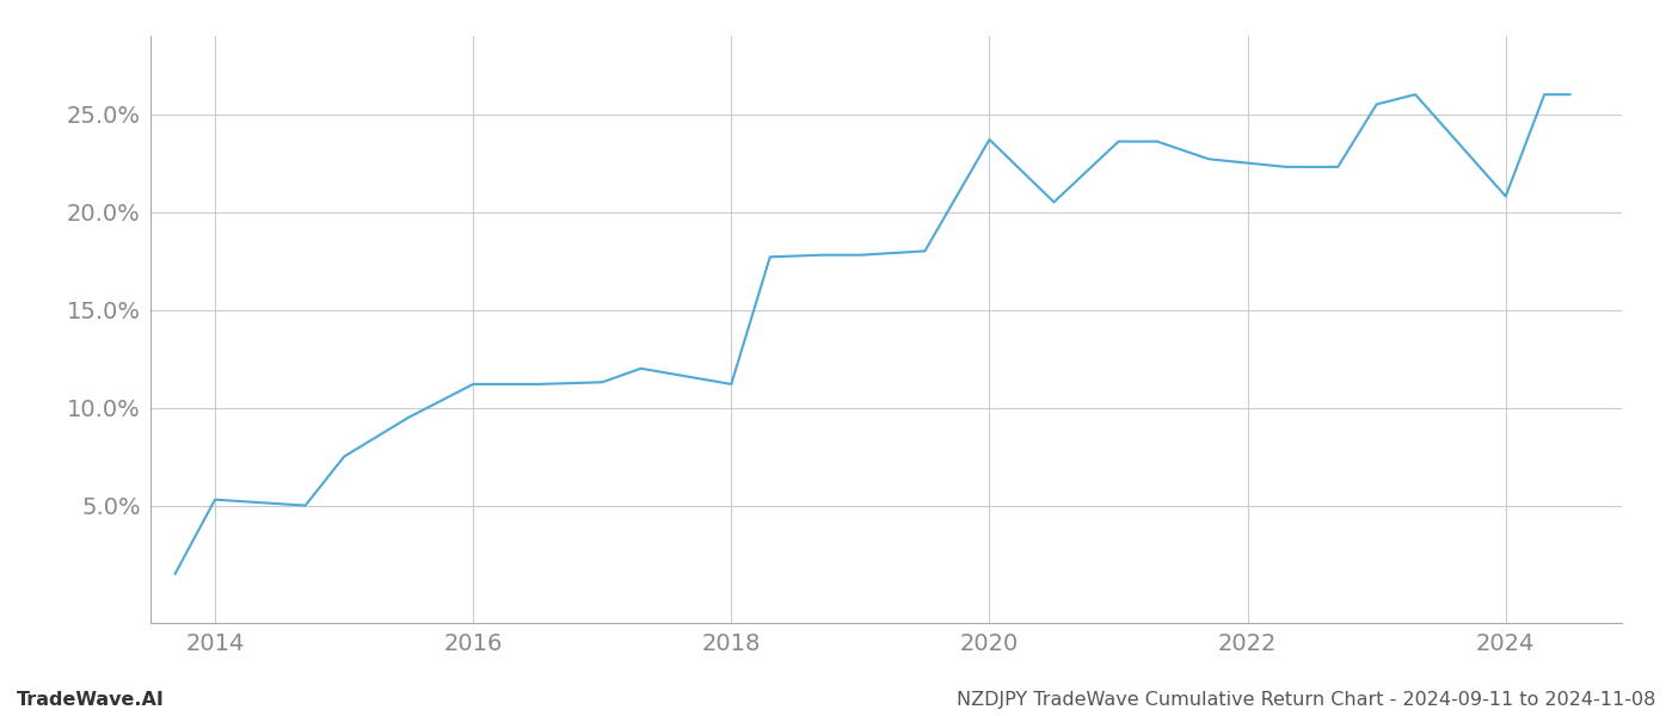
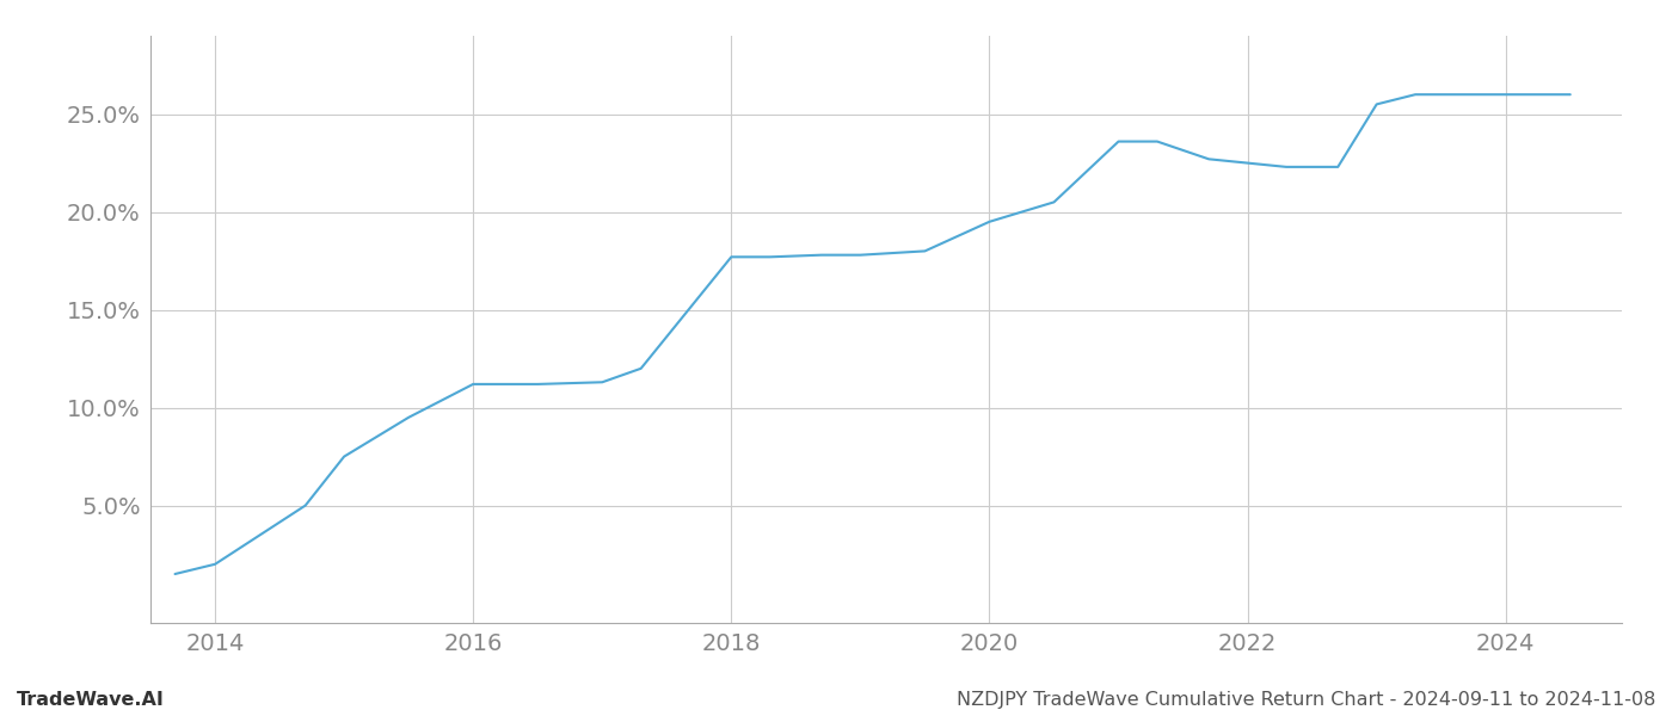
2014: 5.3% -> 2.0%
2018: 11.2% -> 17.7%
2020: 23.7% -> 19.5%
2024: 20.8% -> 26.0%
